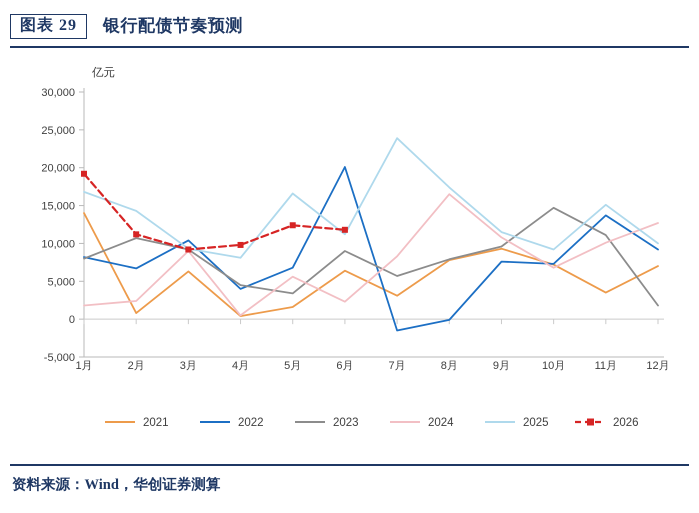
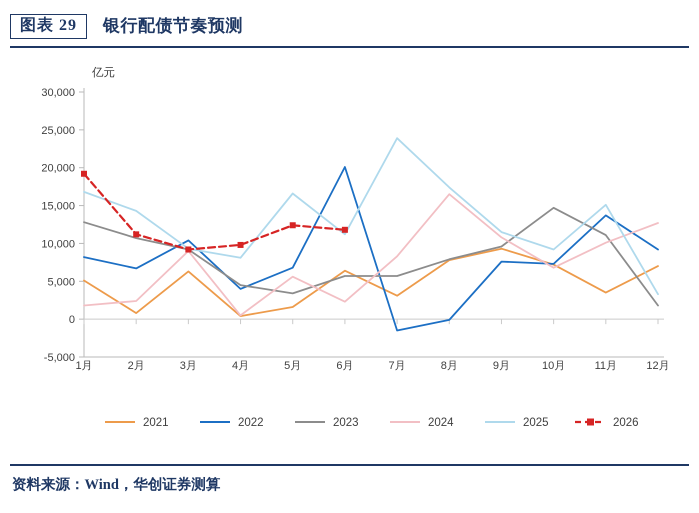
2021/1月: 14000 -> 5000
2023/1月: 8000 -> 13000
2023/6月: 9000 -> 6000
2025/12月: 10000 -> 3000
